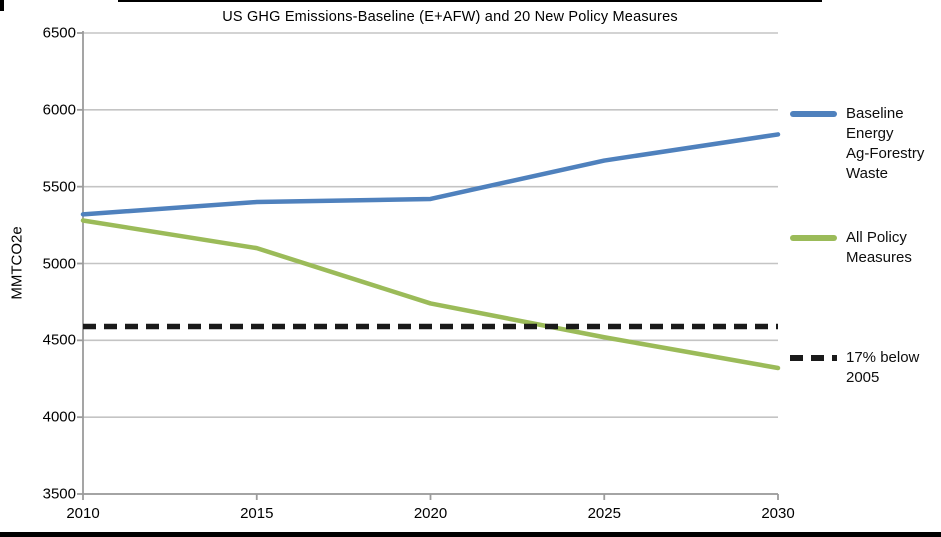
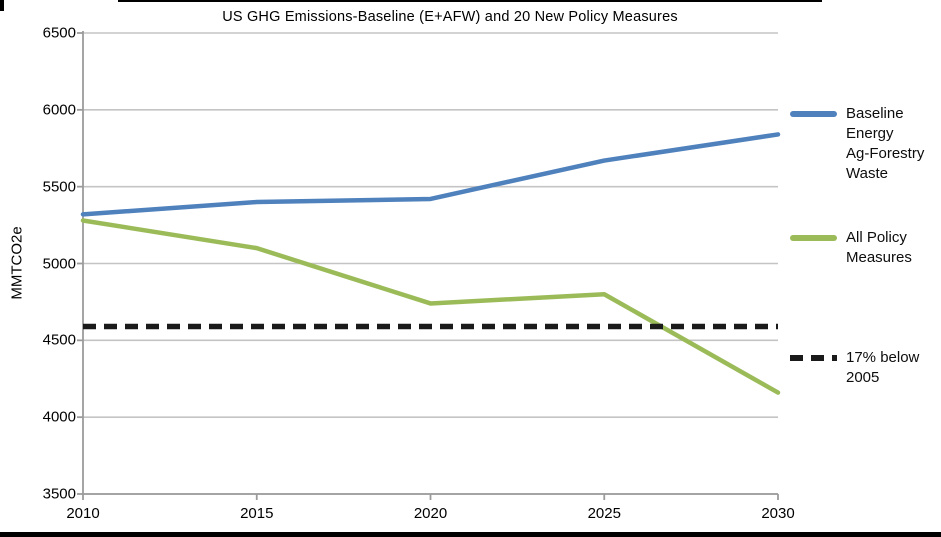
All Policy Measures/2025: 4520 -> 4800
All Policy Measures/2030: 4320 -> 4160
